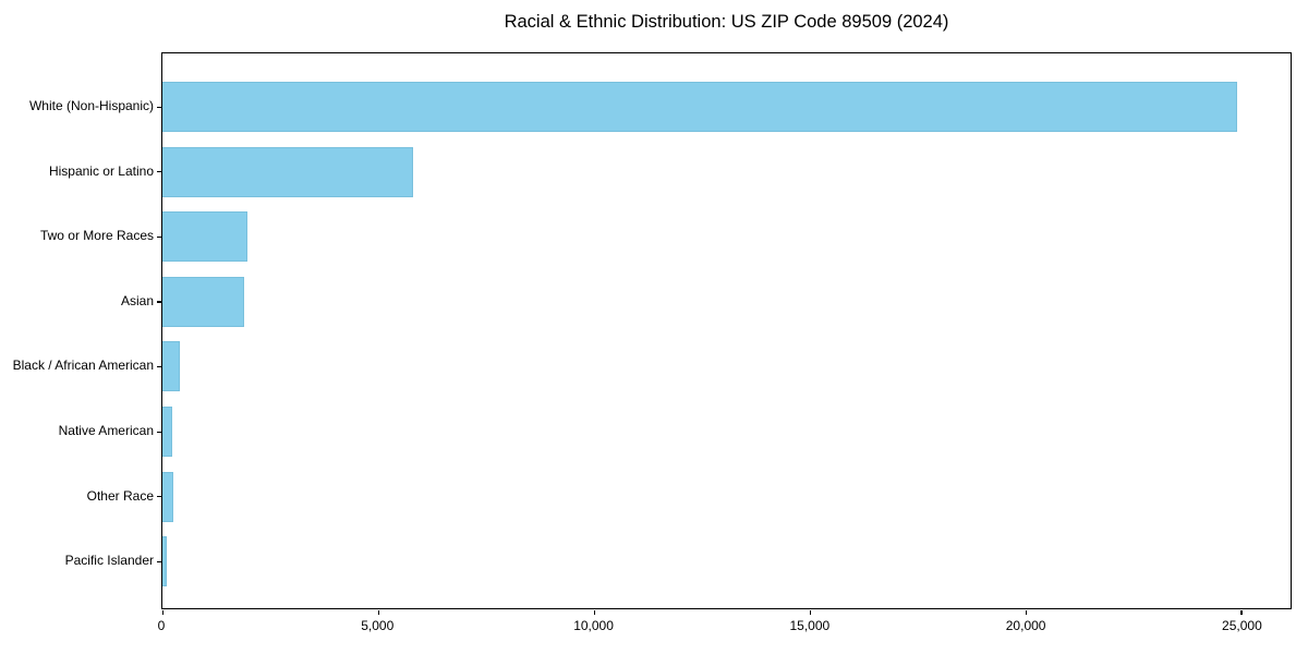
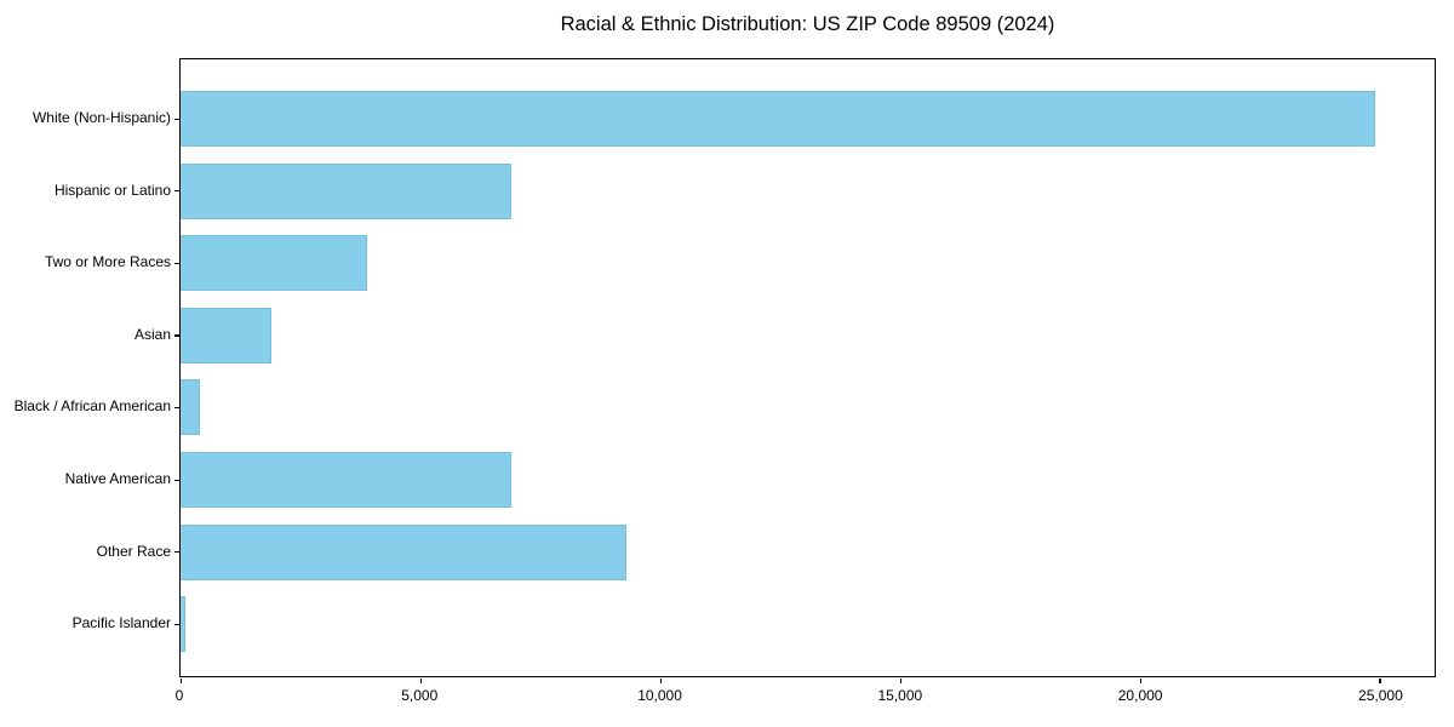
Hispanic or Latino: 5800 -> 6900
Two or More Races: 2000 -> 3900
Native American: 200 -> 6900
Other Race: 300 -> 9300
